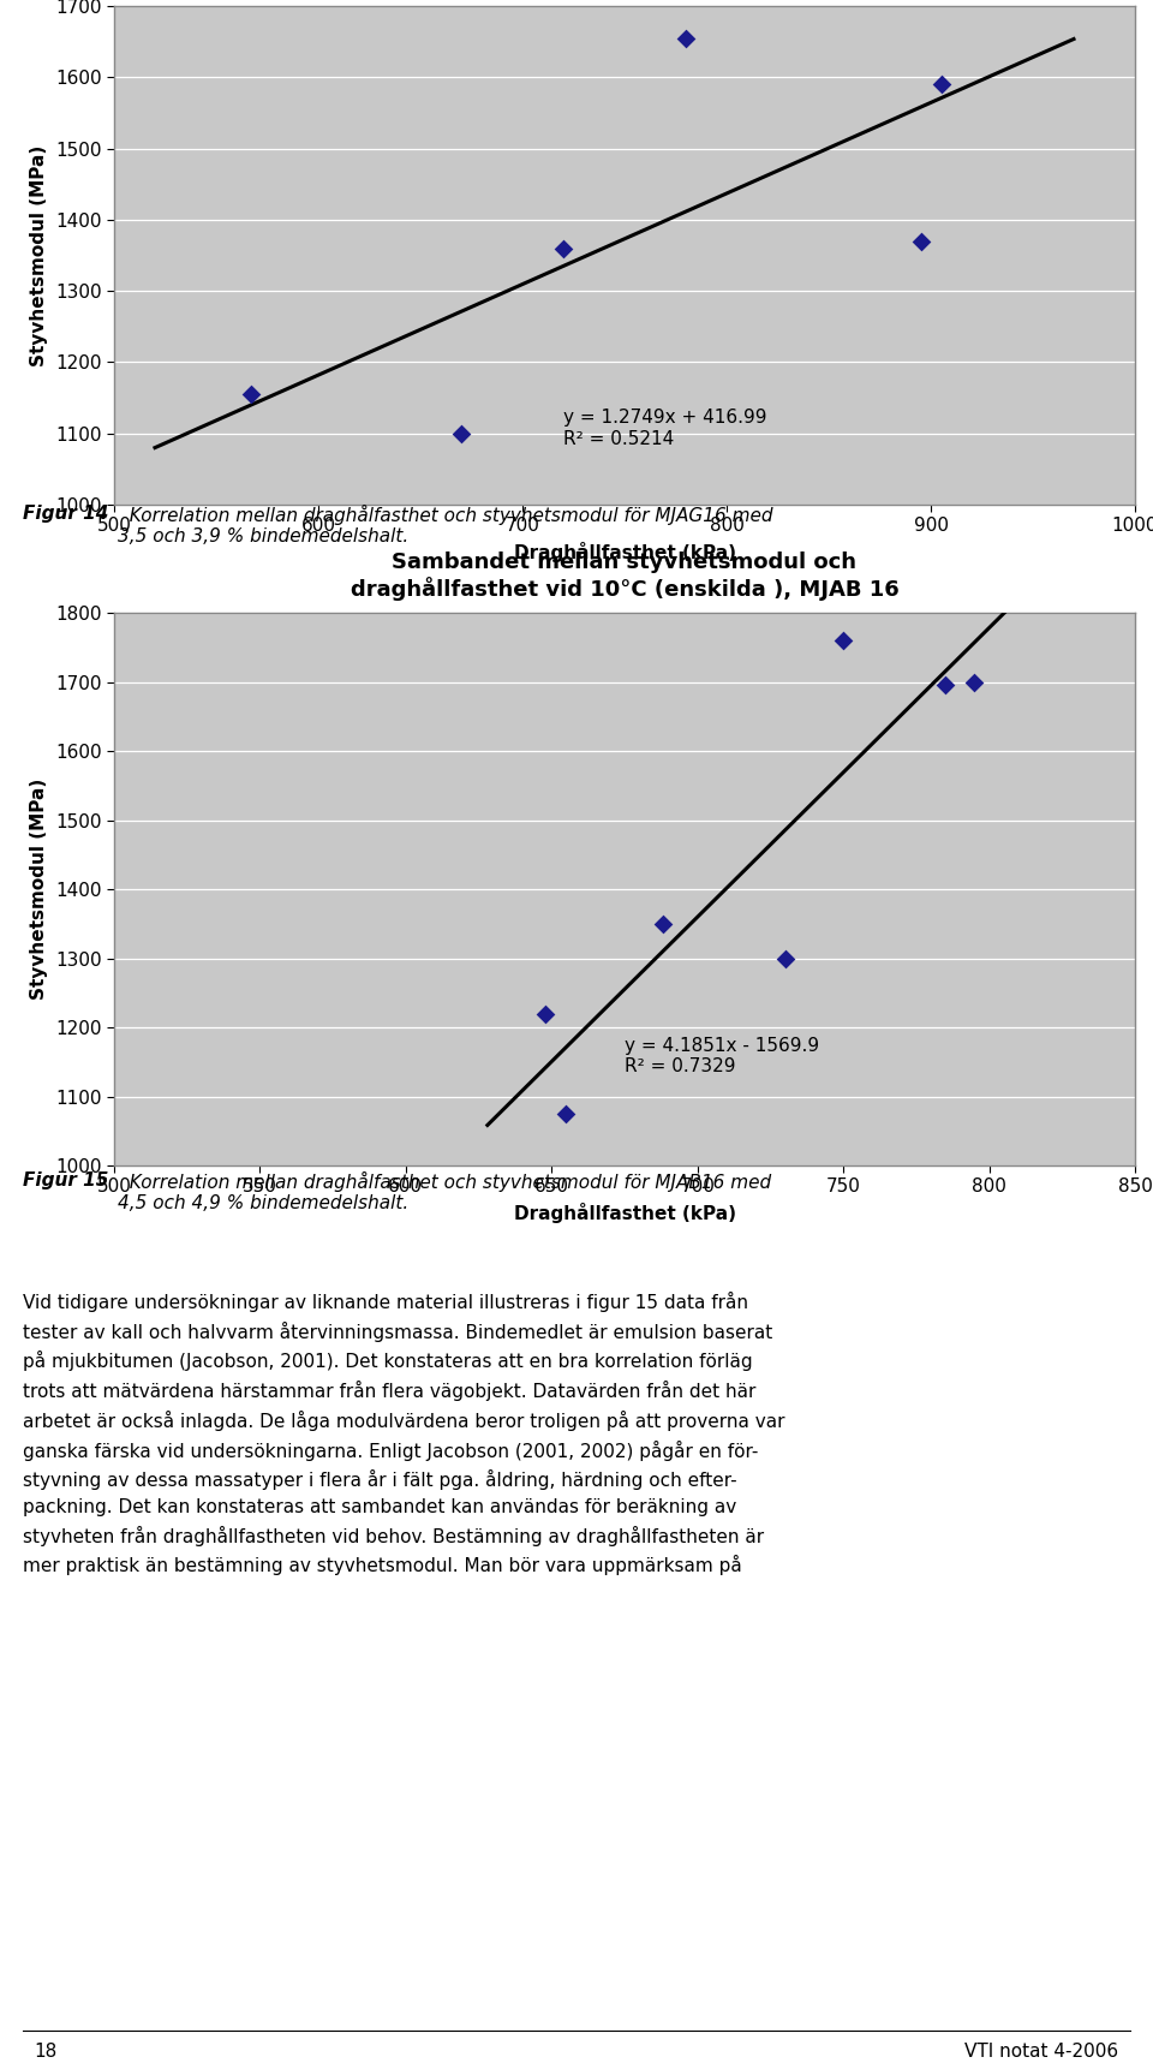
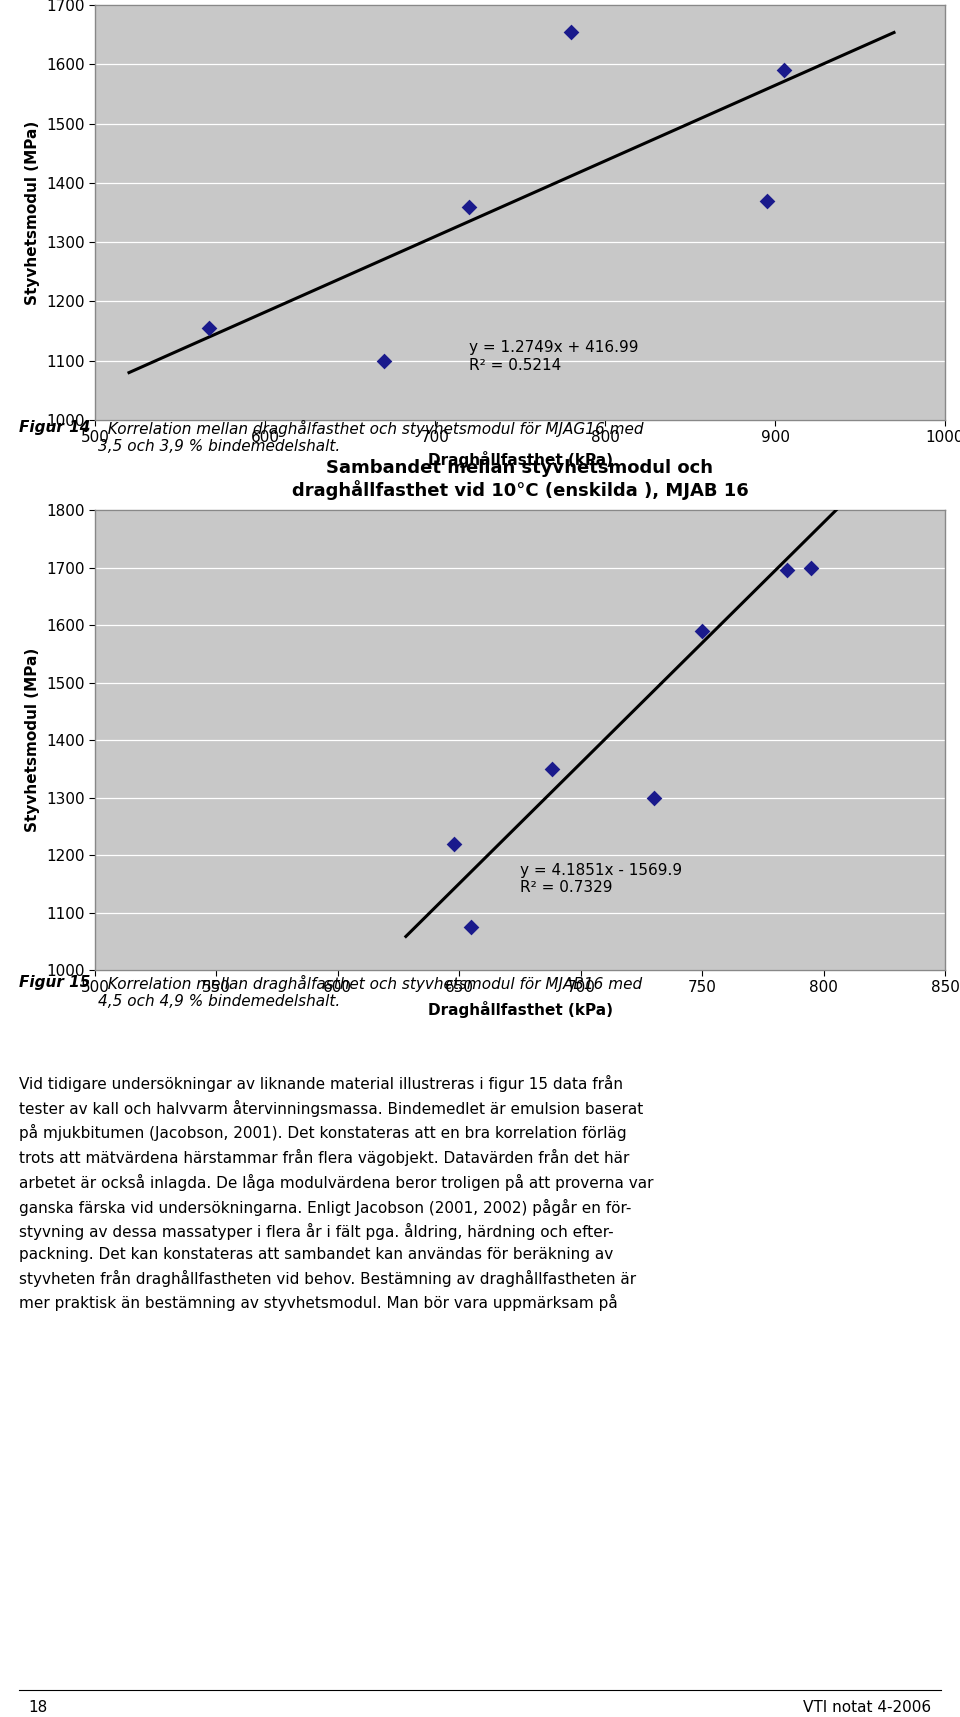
750: 1760 -> 1590
